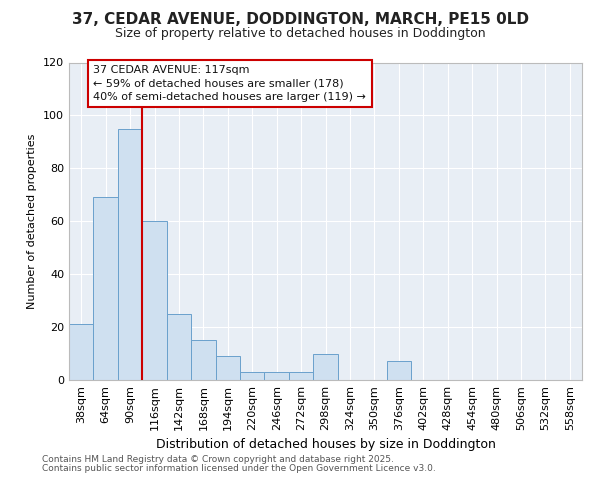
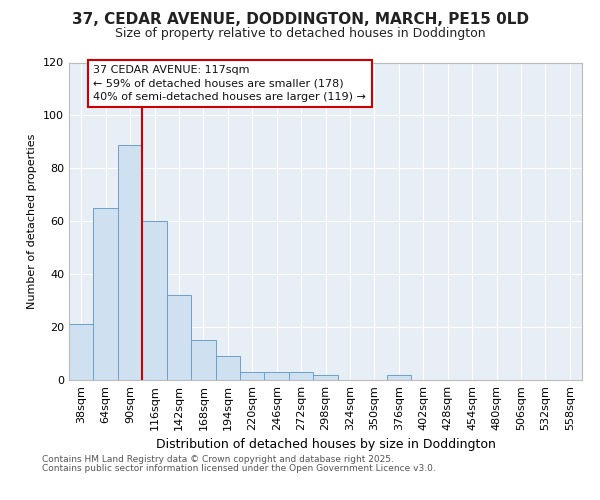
64sqm: 69 -> 65
90sqm: 95 -> 89
142sqm: 25 -> 32
298sqm: 10 -> 2
376sqm: 7 -> 2
